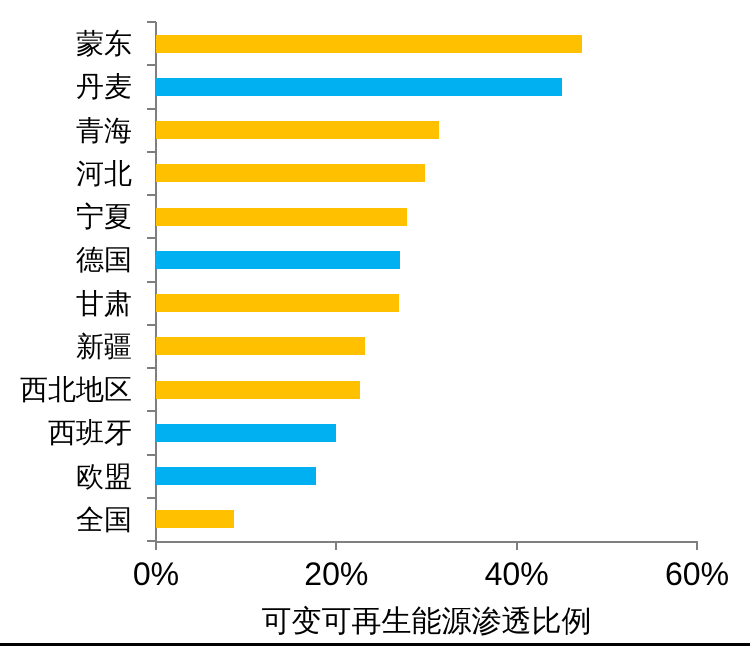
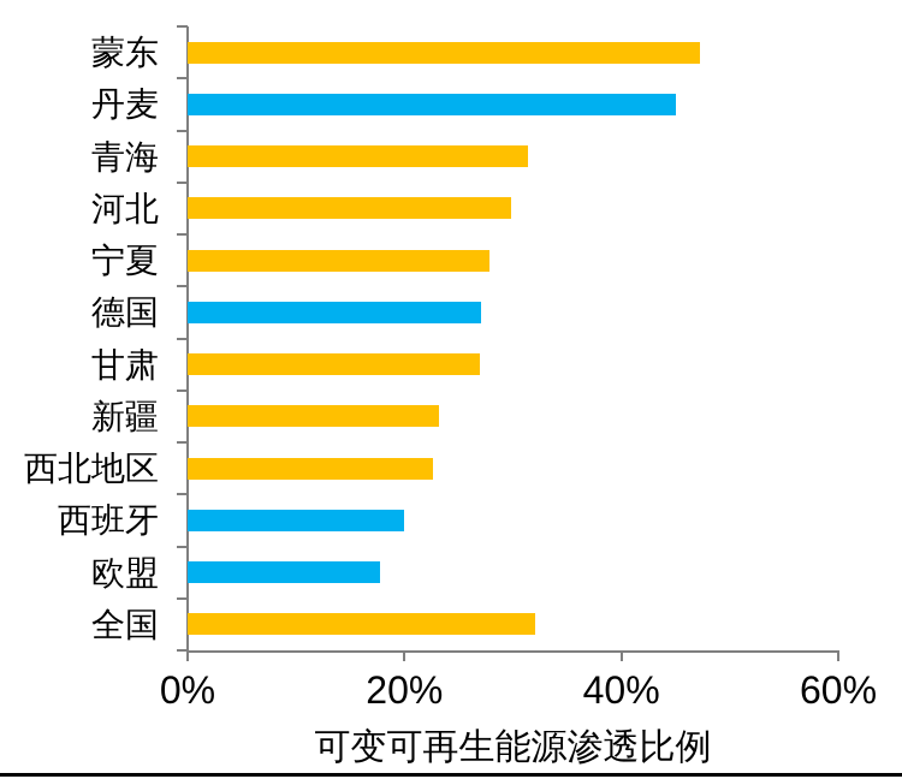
全国: 9% -> 32%
